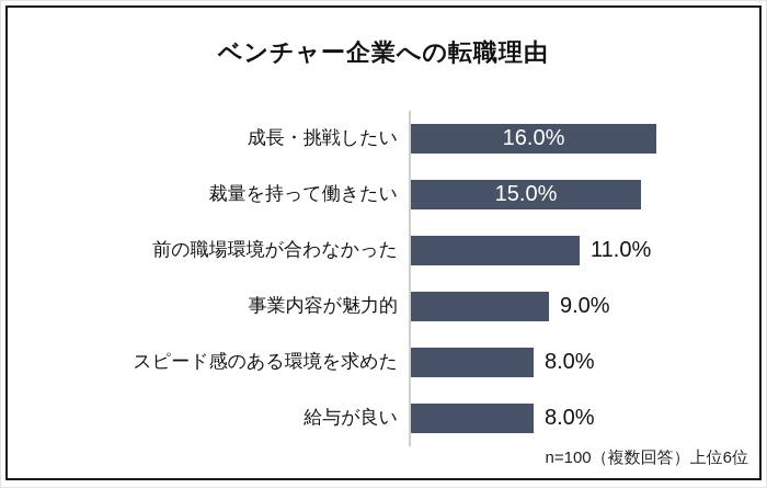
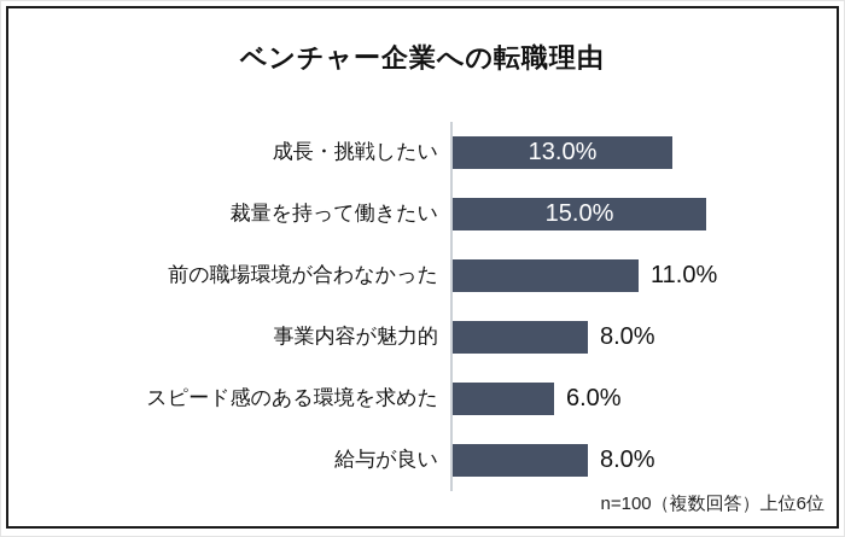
成長・挑戦したい: 16.0% -> 13.0%
事業内容が魅力的: 9.0% -> 8.0%
スピード感のある環境を求めた: 8.0% -> 6.0%
